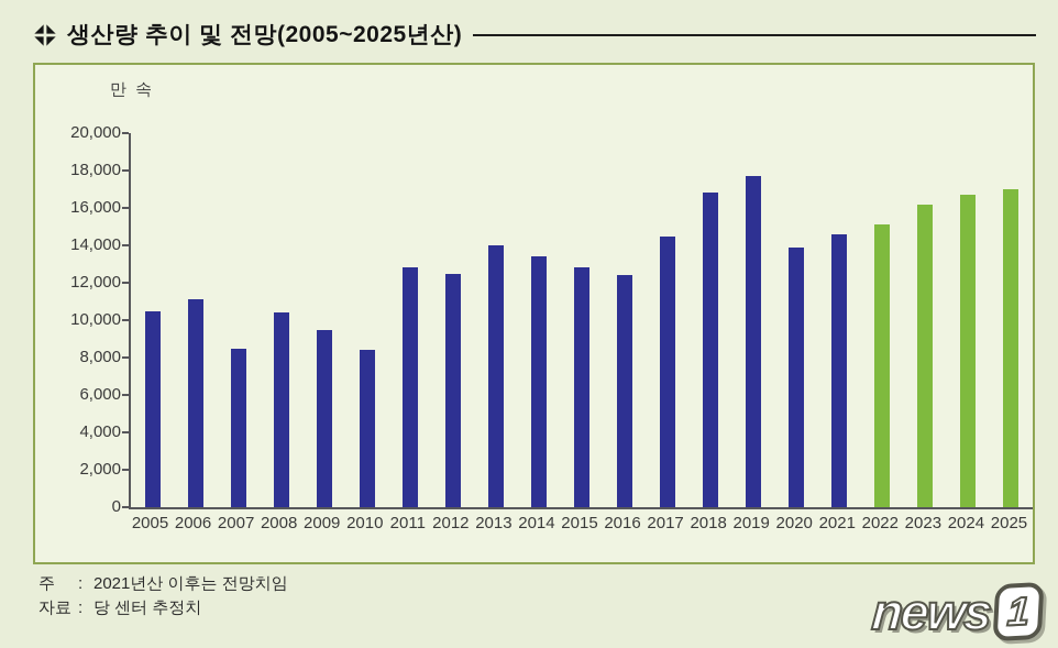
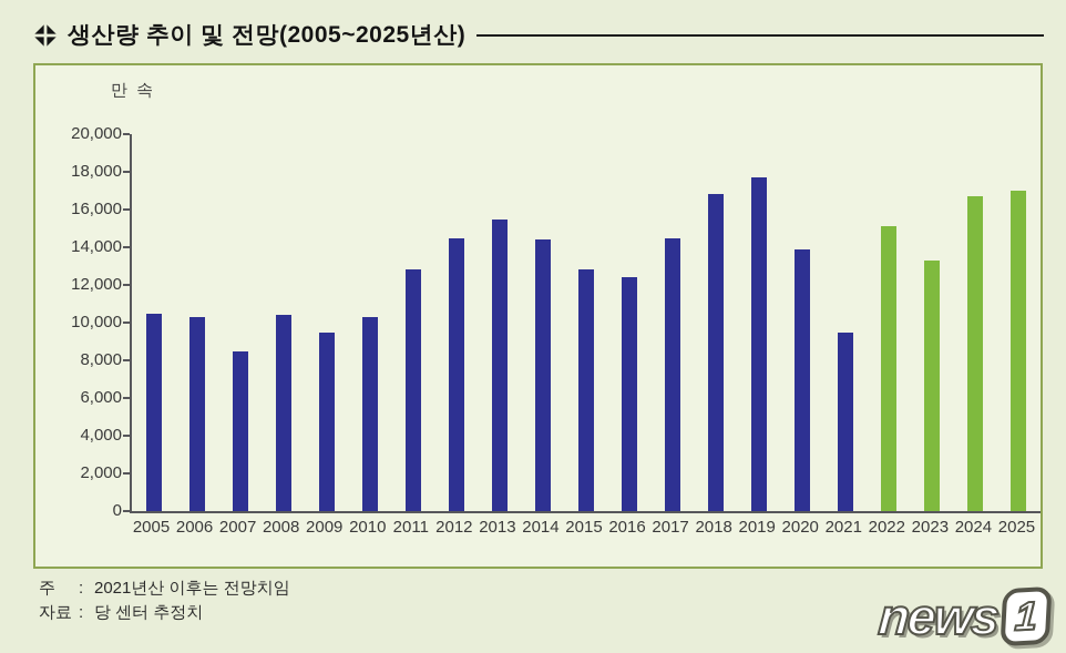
2006: 11100 -> 10300
2010: 8400 -> 10300
2012: 12500 -> 14500
2013: 14000 -> 15500
2014: 13400 -> 14400
2021: 14600 -> 9500
2023: 16200 -> 13300
